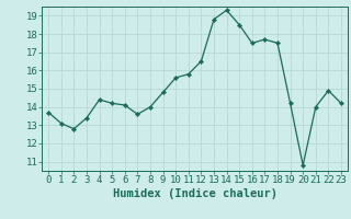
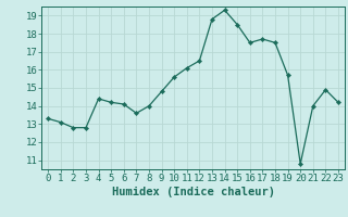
0: 13.7 -> 13.3
3: 13.4 -> 12.8
11: 15.8 -> 16.1
19: 14.2 -> 15.7
